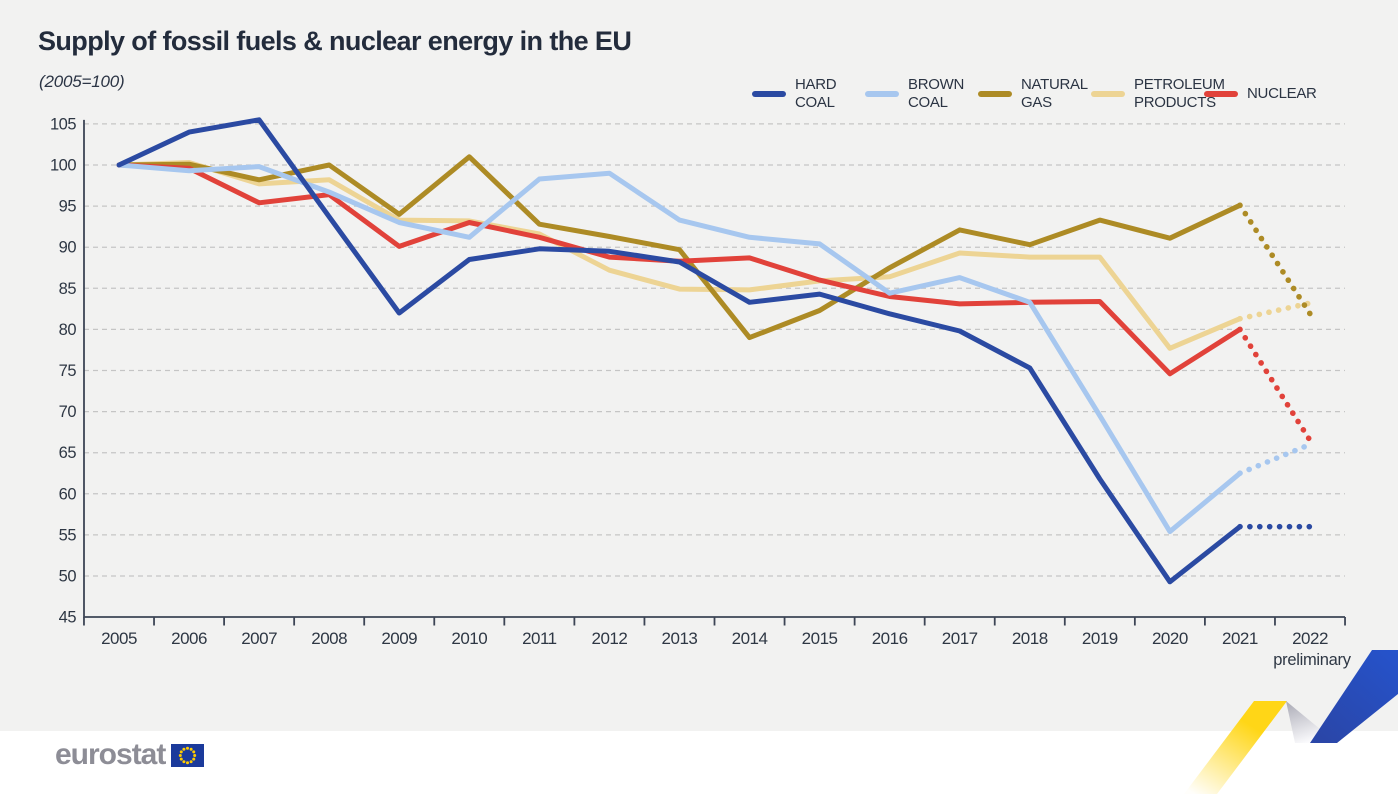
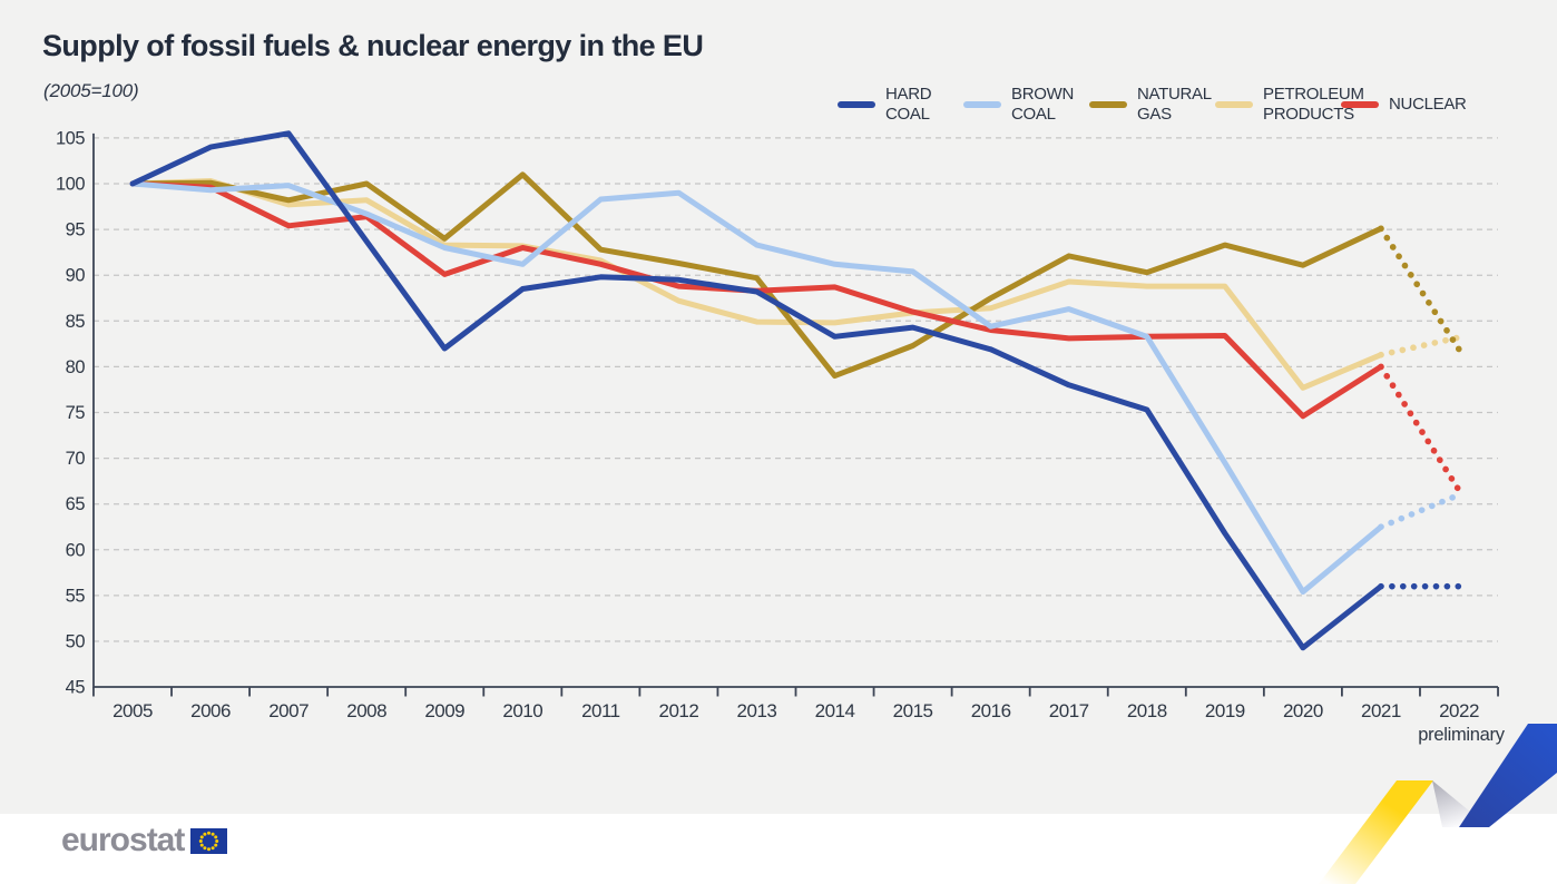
HARD COAL/2017: 80 -> 78
